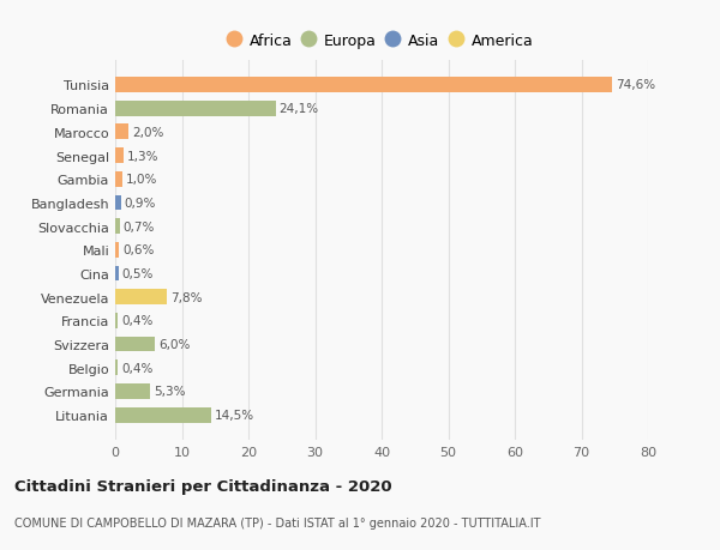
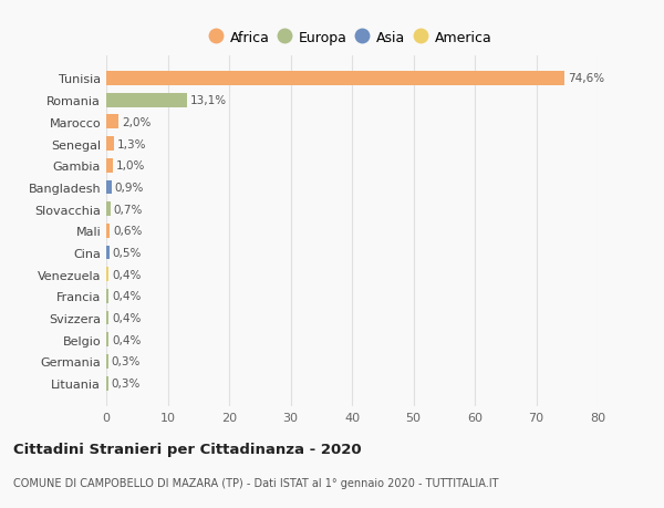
Romania: 24,1% -> 13,1%
Venezuela: 7,8% -> 0,4%
Svizzera: 6,0% -> 0,4%
Germania: 5,3% -> 0,3%
Lituania: 14,5% -> 0,3%
